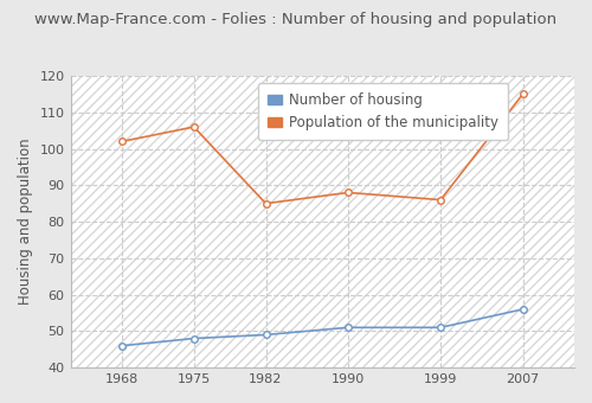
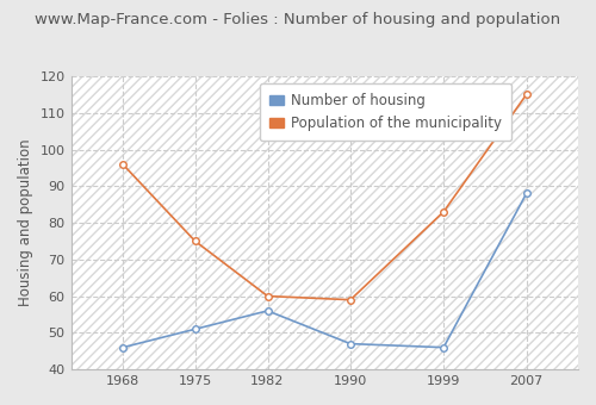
Population of the municipality/1968: 102 -> 96
Number of housing/1975: 48 -> 51
Population of the municipality/1975: 106 -> 75
Number of housing/1982: 49 -> 56
Population of the municipality/1982: 85 -> 60
Number of housing/1990: 51 -> 47
Population of the municipality/1990: 88 -> 59
Number of housing/1999: 51 -> 46
Population of the municipality/1999: 86 -> 83
Number of housing/2007: 56 -> 88
